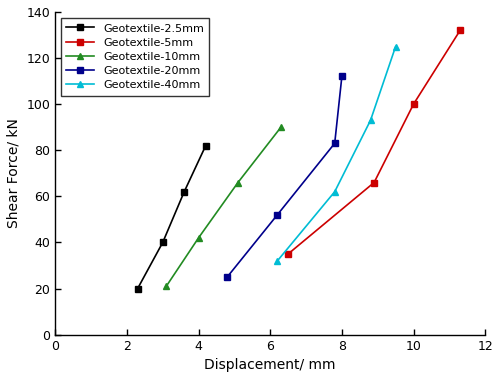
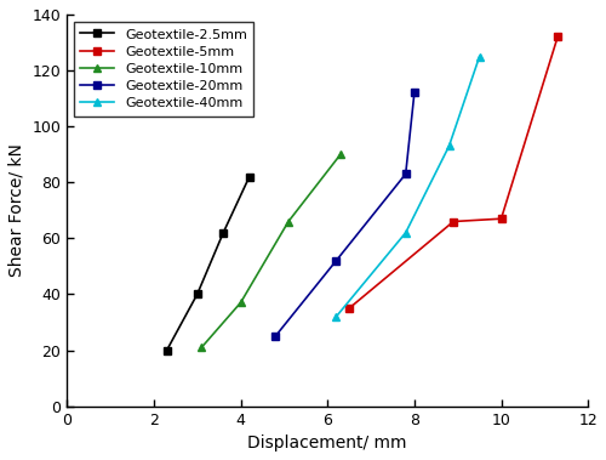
Geotextile-10mm/4: 42 -> 37
Geotextile-5mm/10: 100 -> 67
